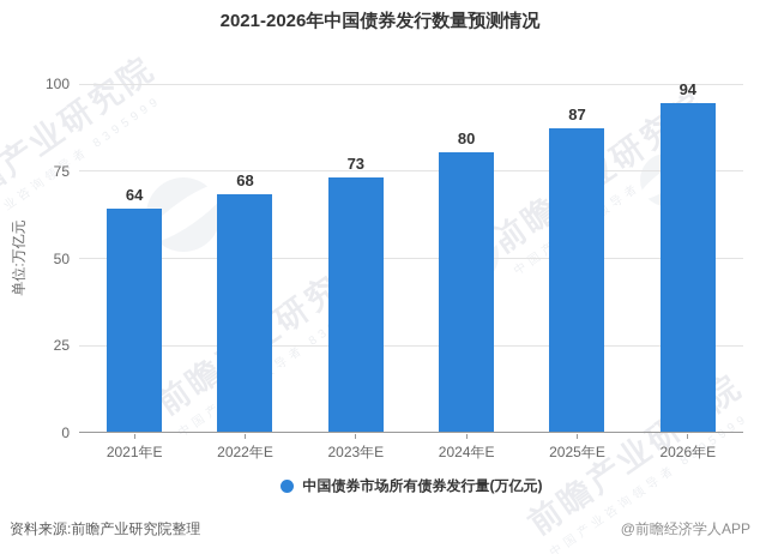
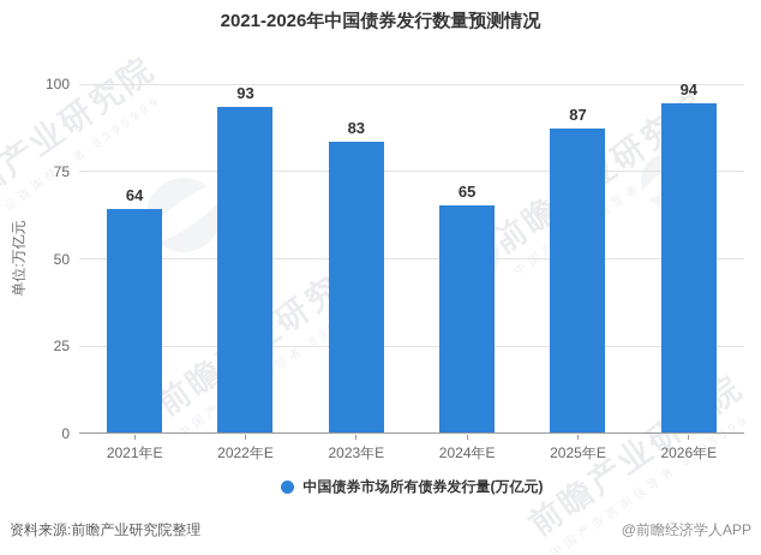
2022年E: 68 -> 93
2023年E: 73 -> 83
2024年E: 80 -> 65
